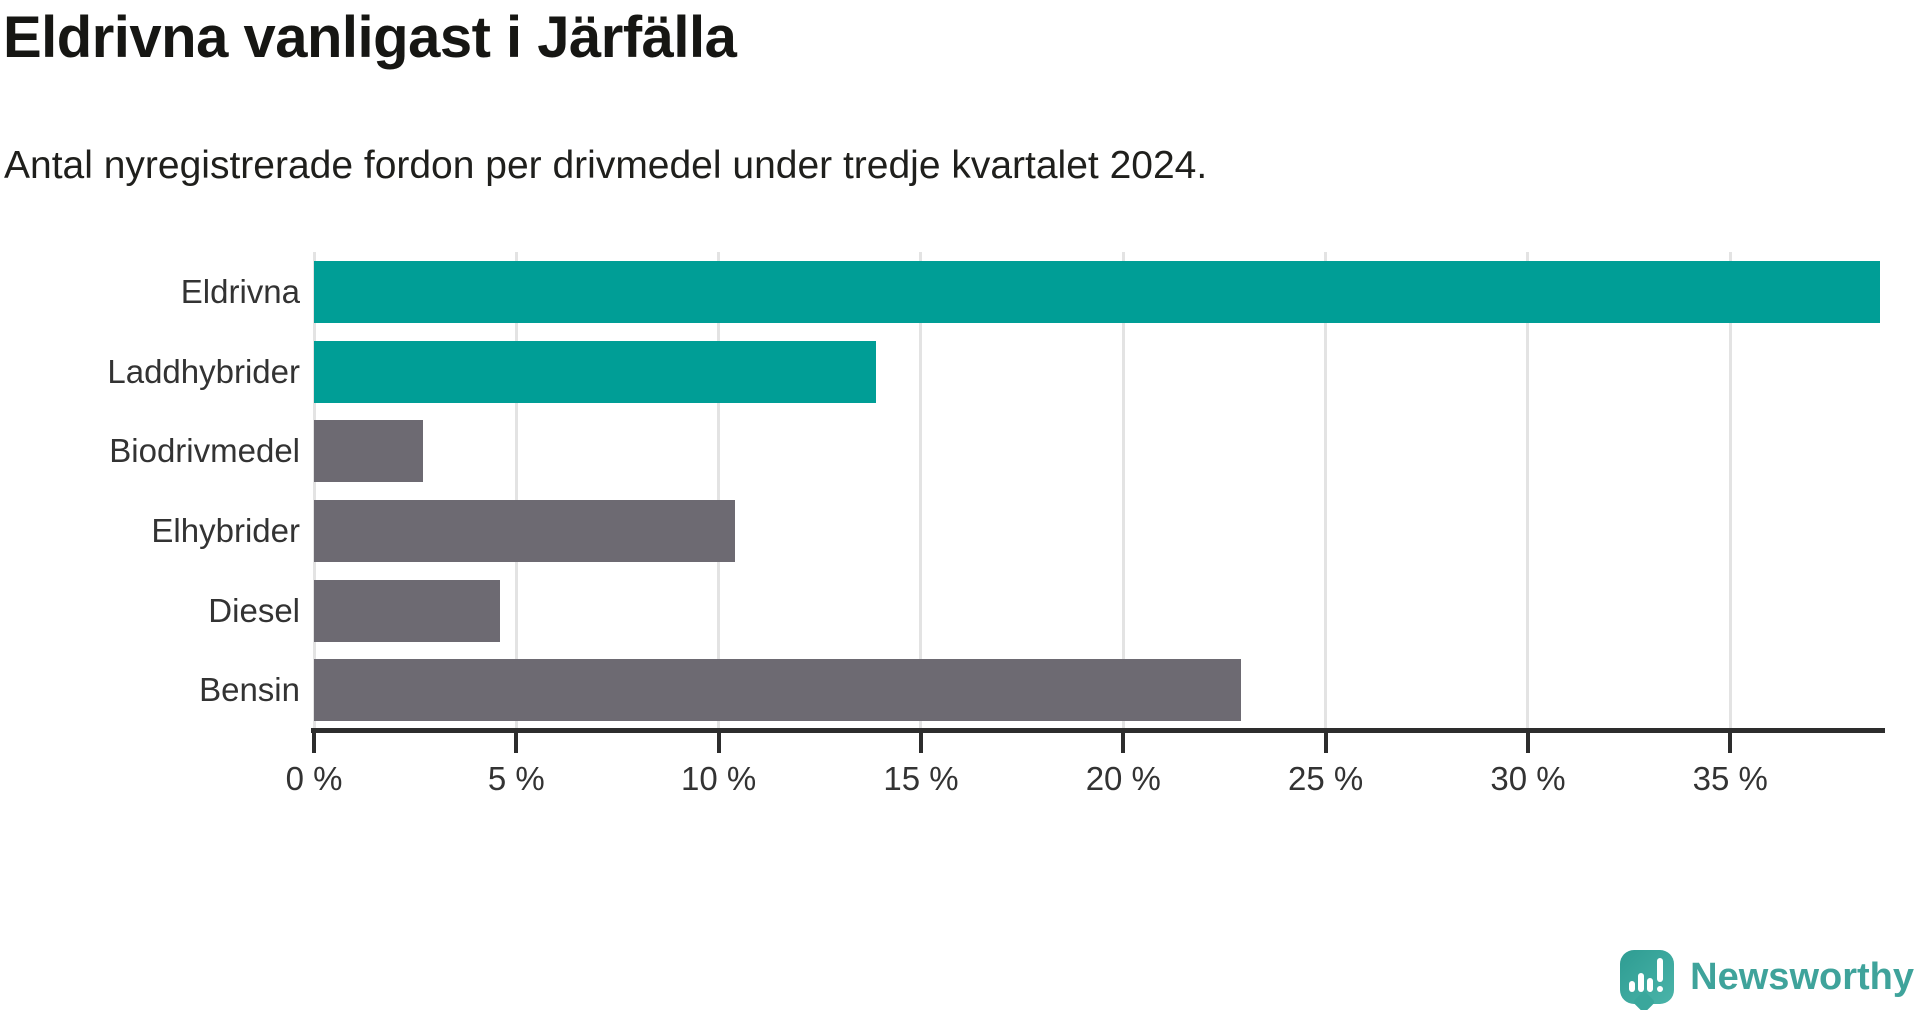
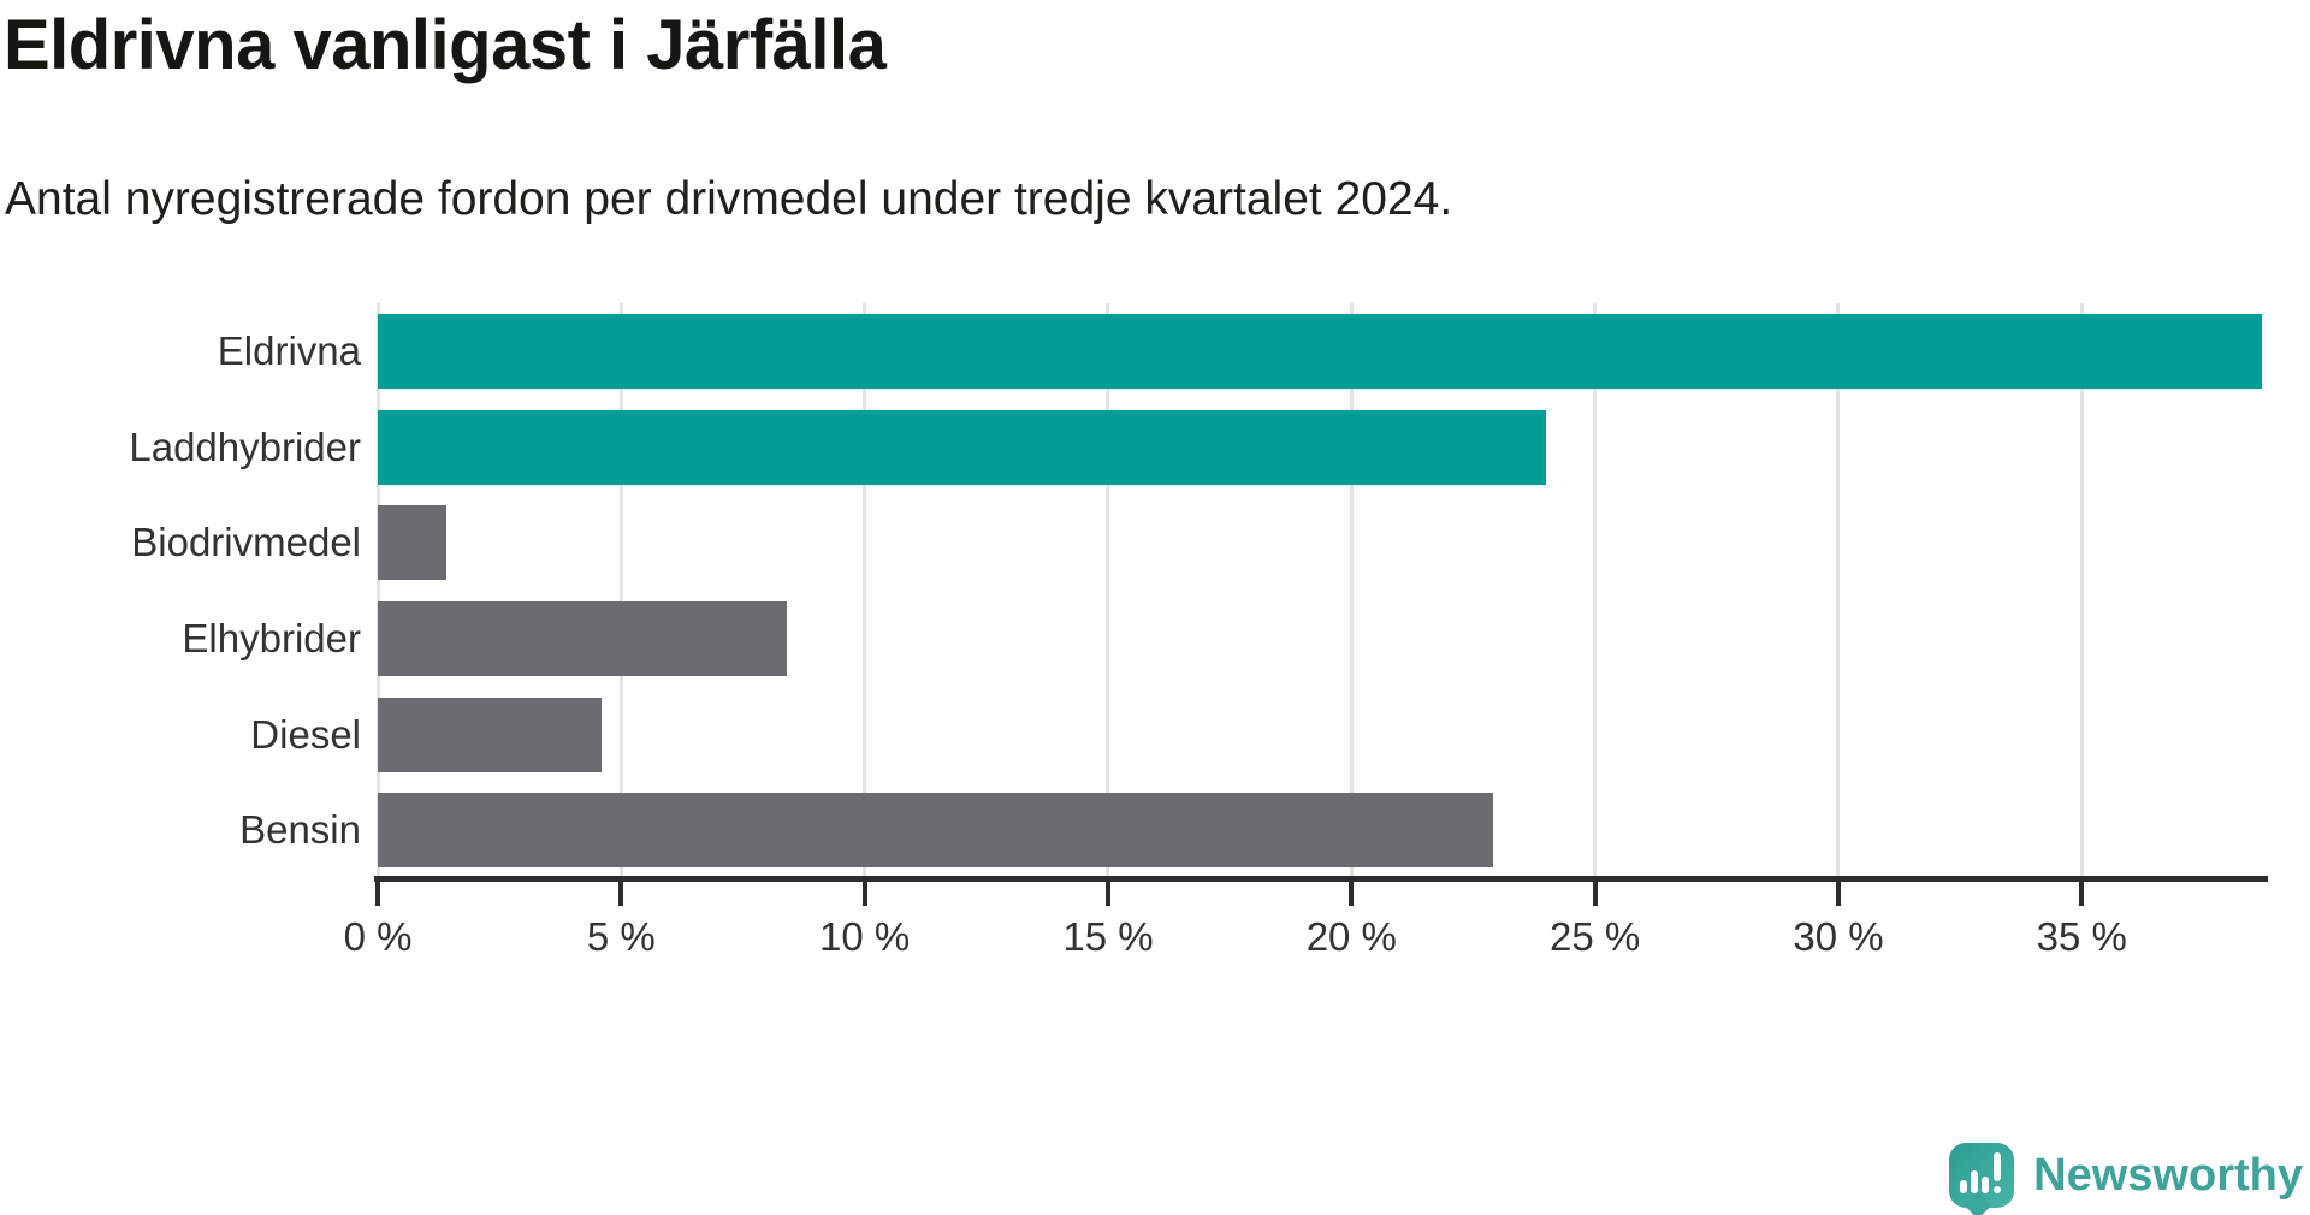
Laddhybrider: 13.9% -> 24.0%
Biodrivmedel: 2.7% -> 1.4%
Elhybrider: 10.4% -> 8.4%
